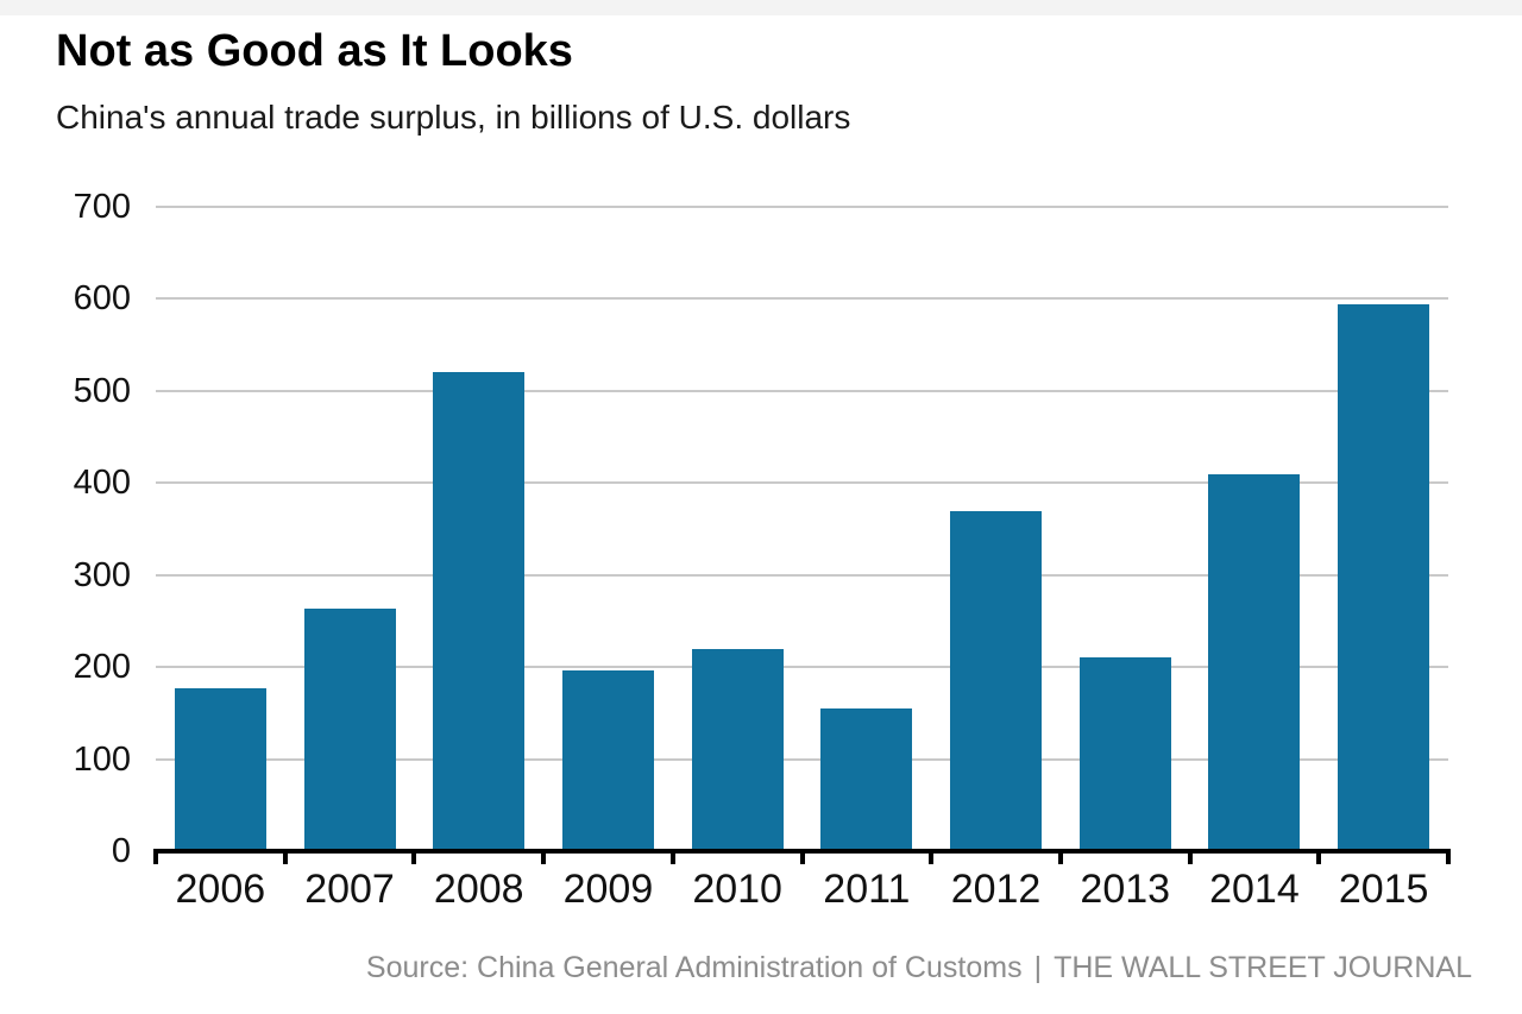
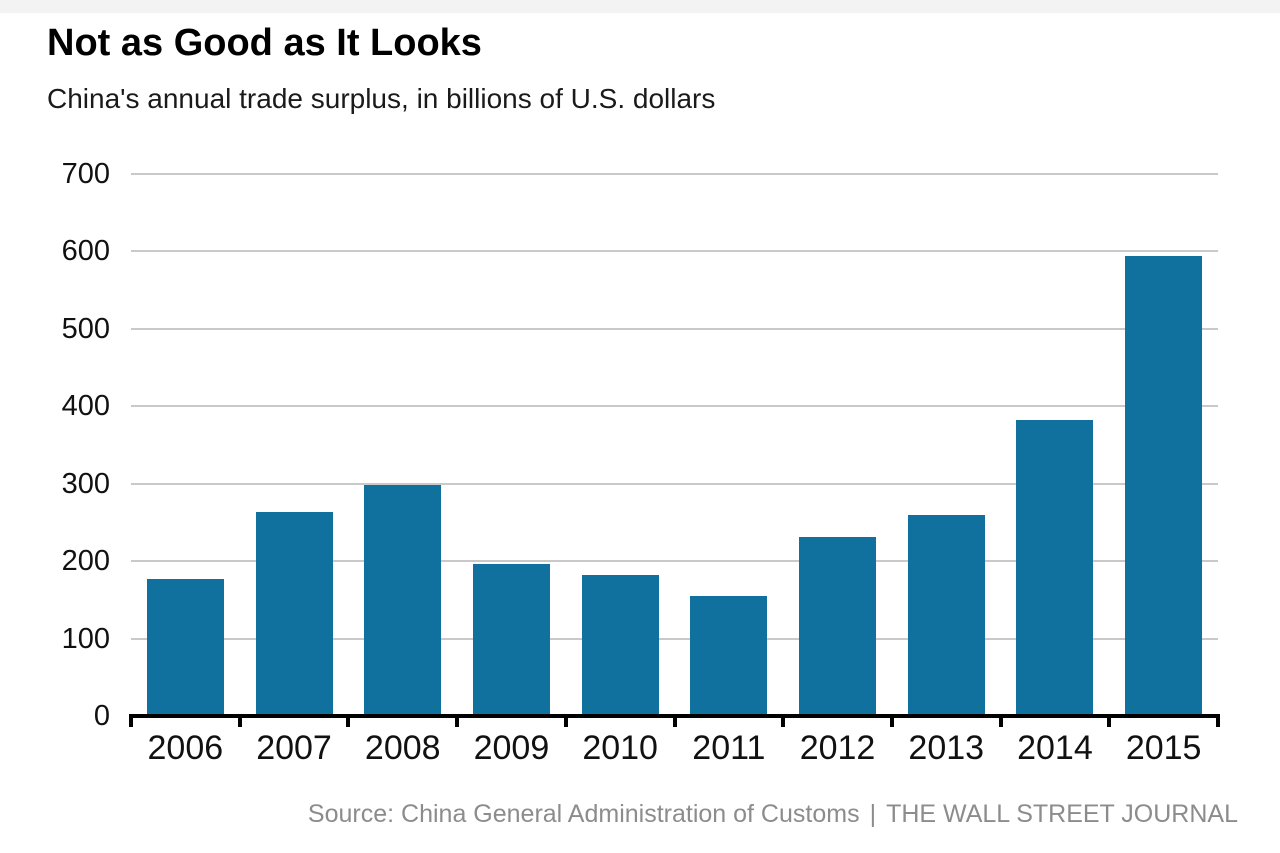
2008: 520 -> 300
2010: 220 -> 180
2012: 370 -> 230
2013: 210 -> 260
2014: 410 -> 380
